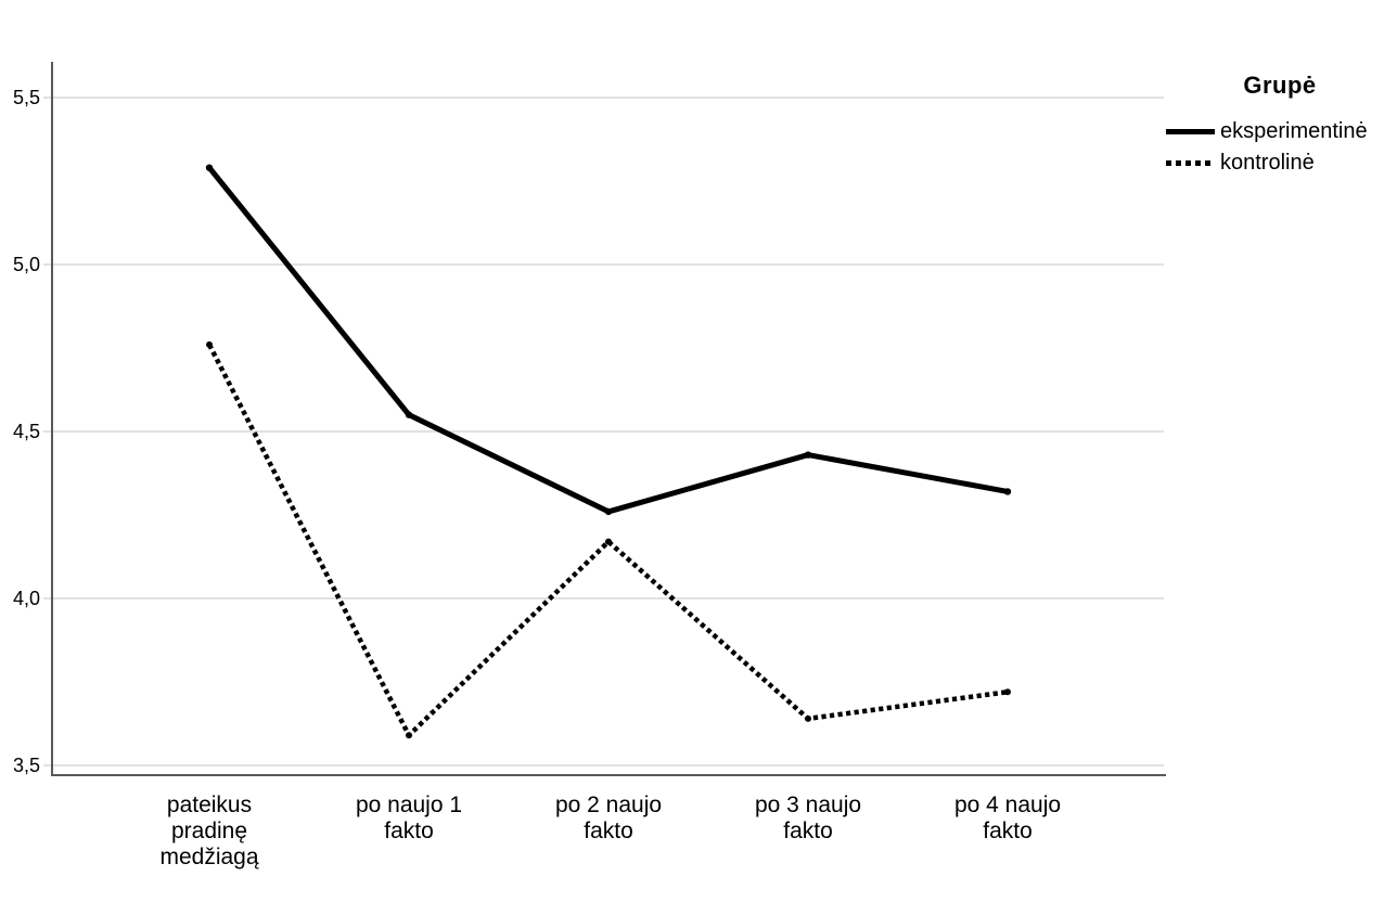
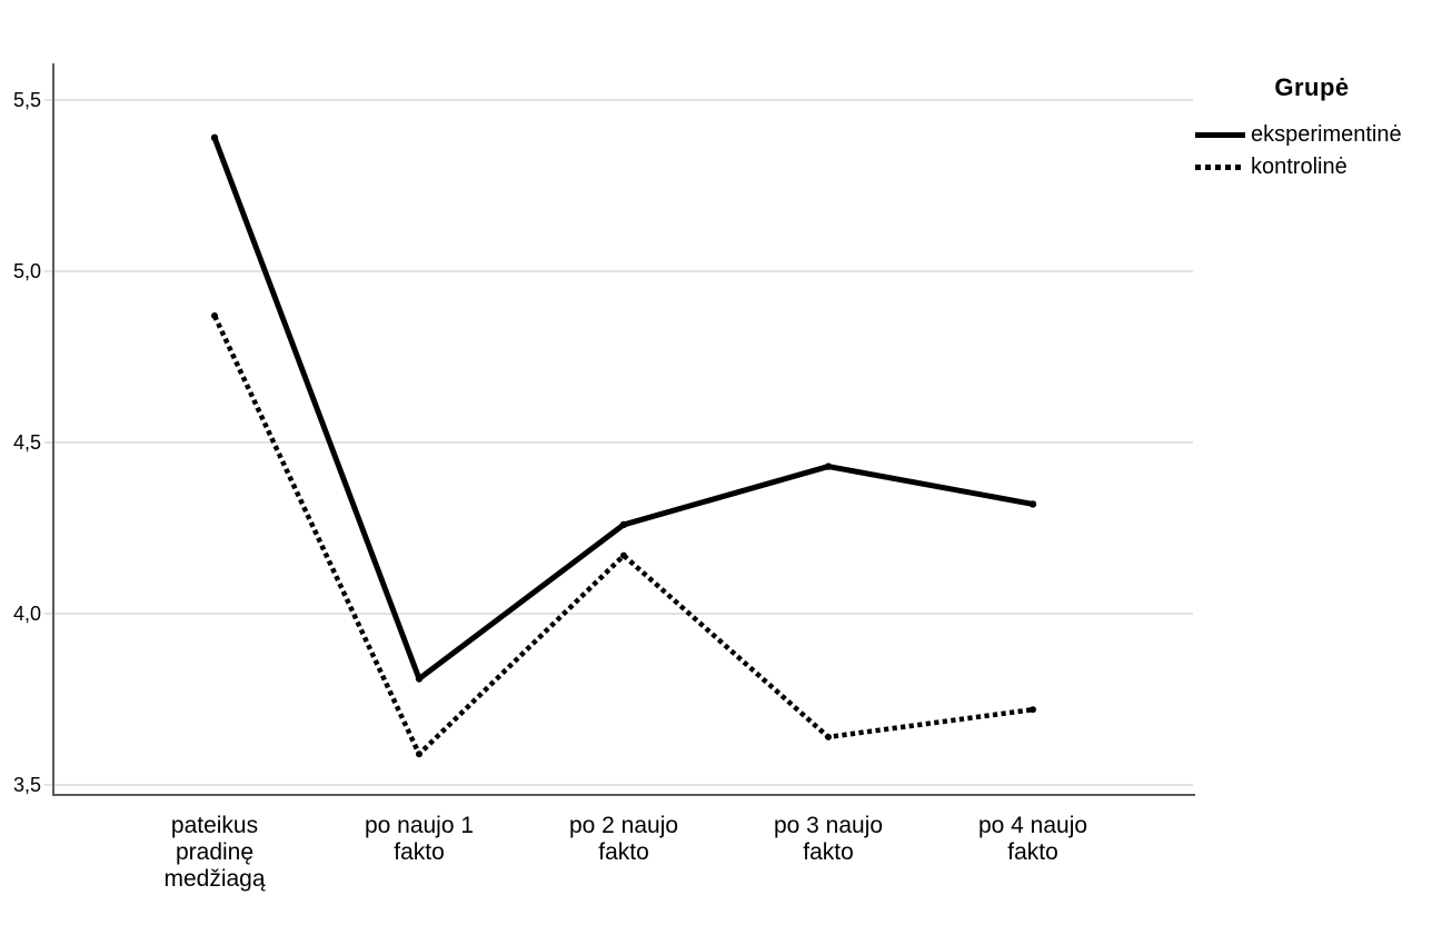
eksperimentinė/pateikus pradinę medžiagą: 5,29 -> 5,39
kontrolinė/pateikus pradinę medžiagą: 4,76 -> 4,87
eksperimentinė/po naujo 1 fakto: 4,55 -> 3,81
